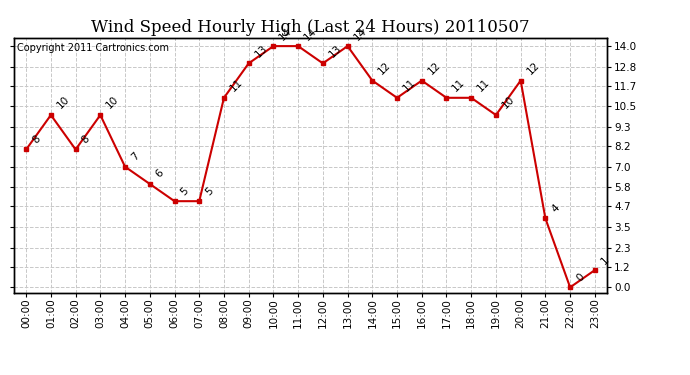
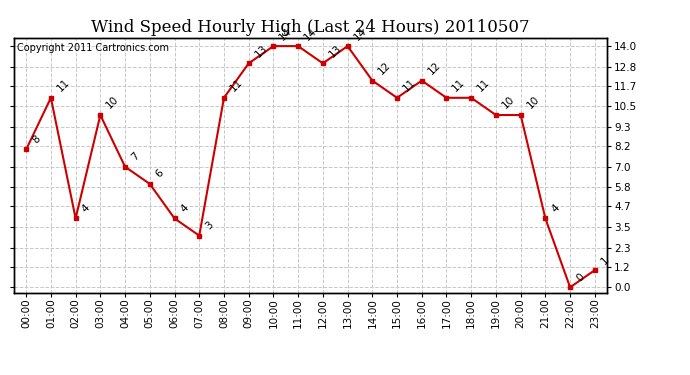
01:00: 10 -> 11
02:00: 8 -> 4
06:00: 5 -> 4
07:00: 5 -> 3
20:00: 12 -> 10
